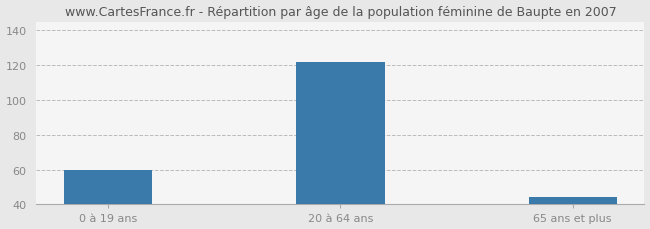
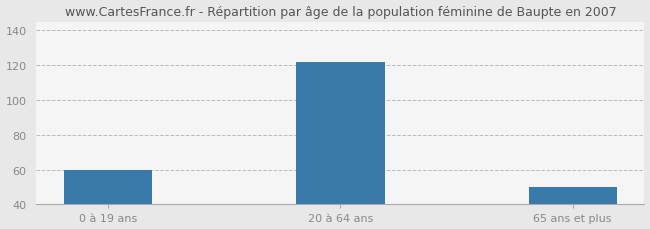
65 ans et plus: 44 -> 50
